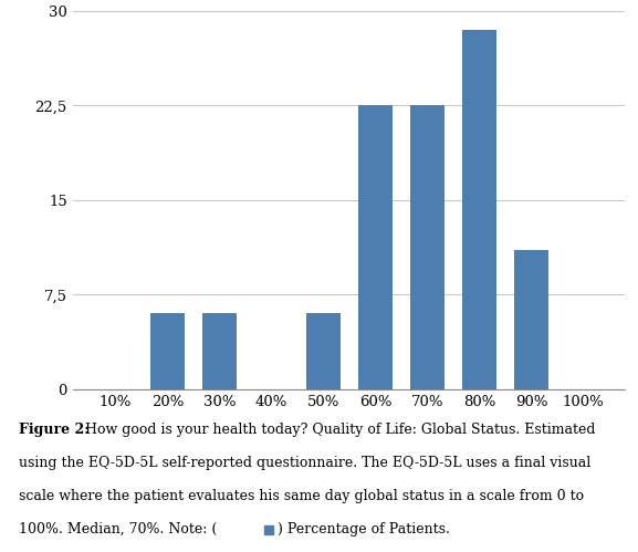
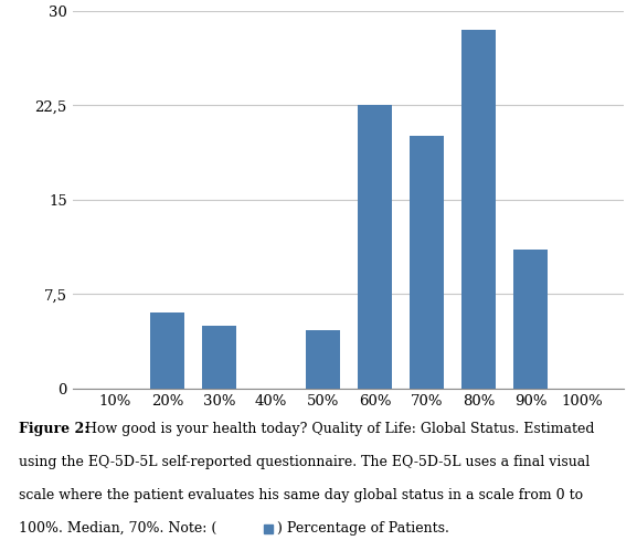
30%: 6,0 -> 5,0
50%: 6,0 -> 4,6
70%: 22,5 -> 20,1
